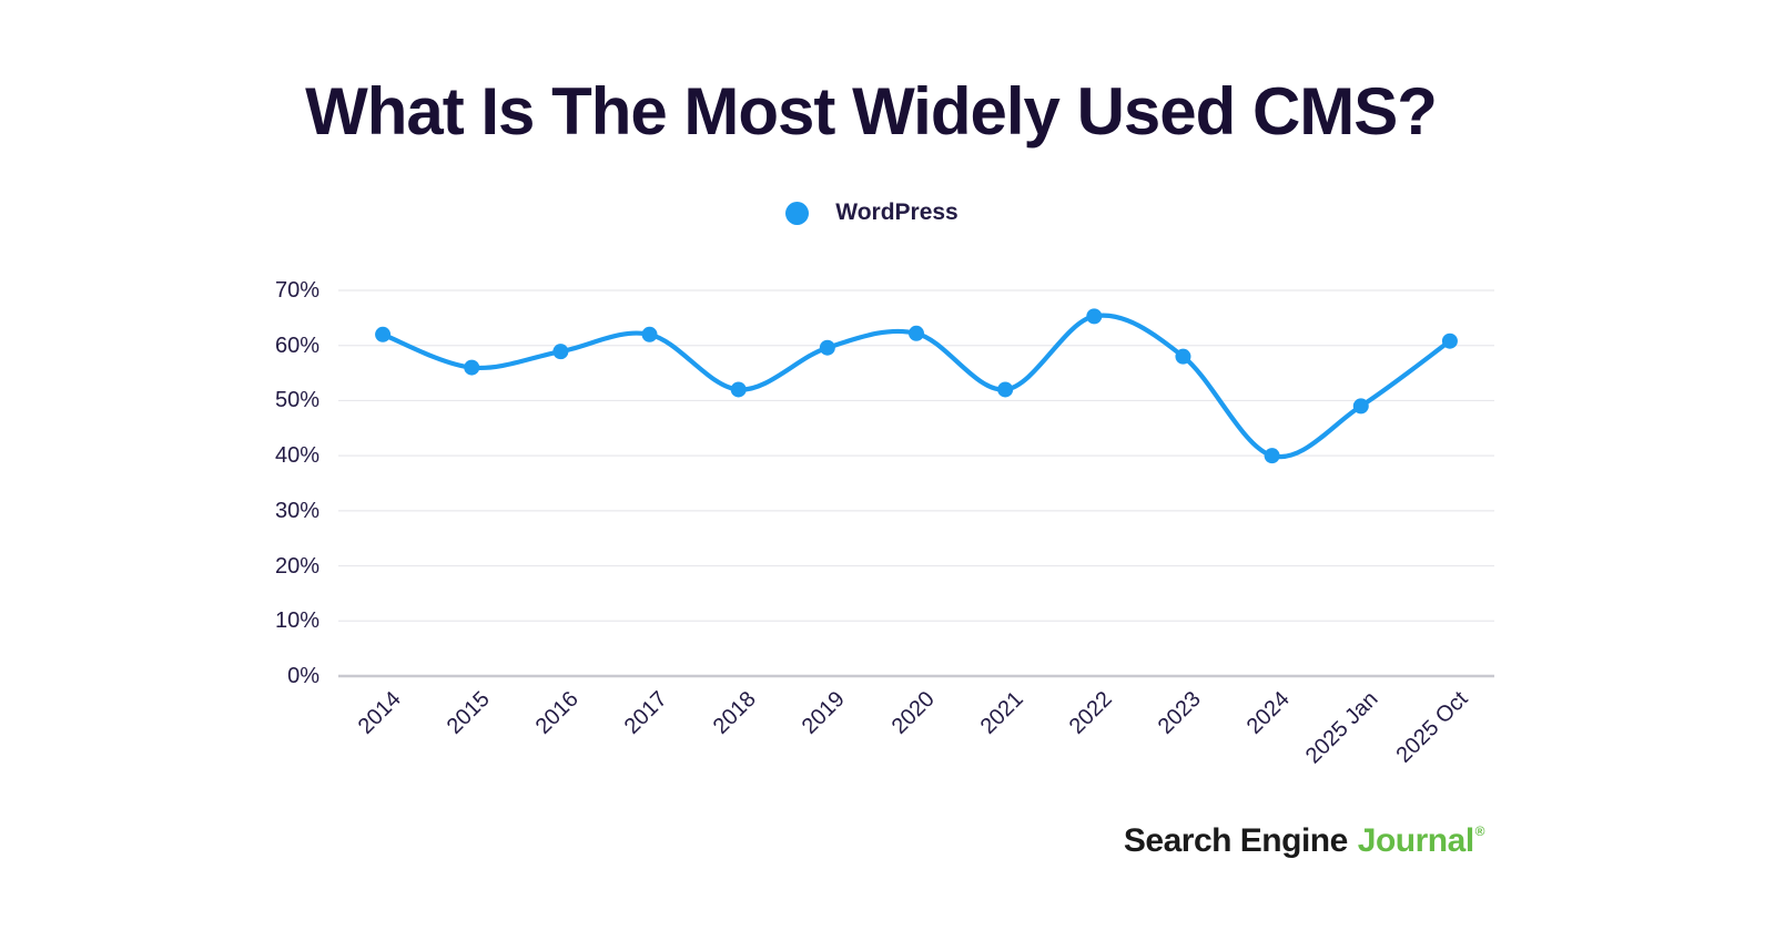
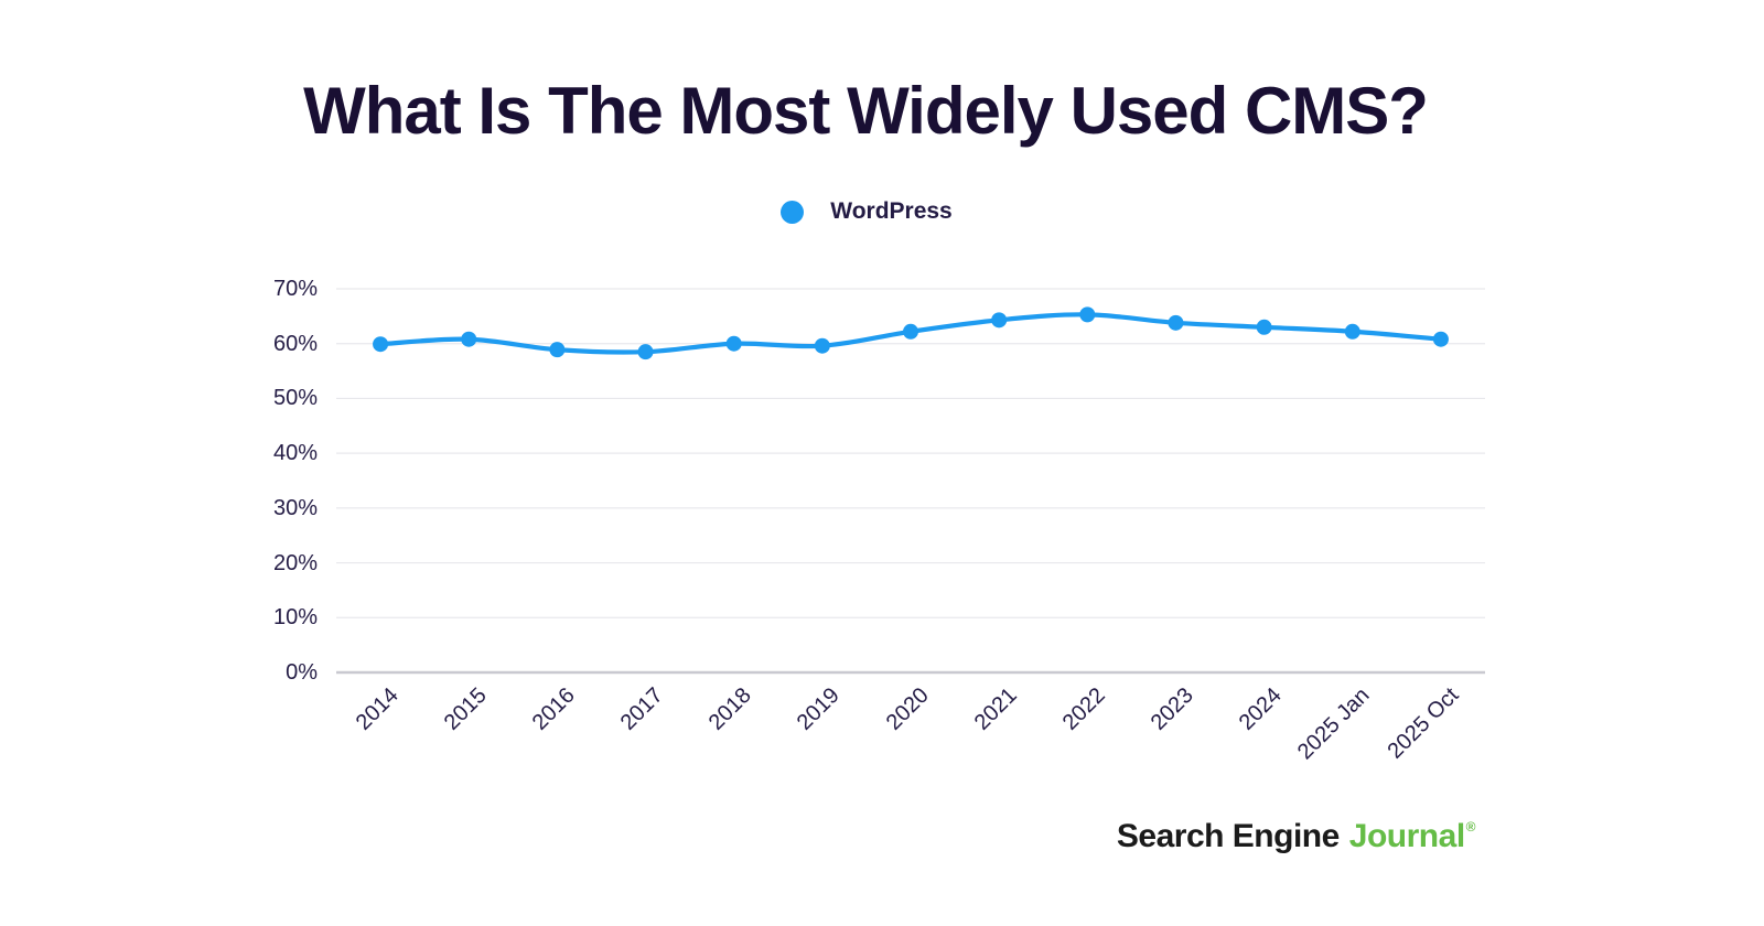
2014: 62% -> 60%
2015: 56% -> 61%
2017: 62% -> 58%
2018: 52% -> 60%
2021: 52% -> 64%
2023: 58% -> 64%
2024: 40% -> 63%
2025 Jan: 49% -> 62%
